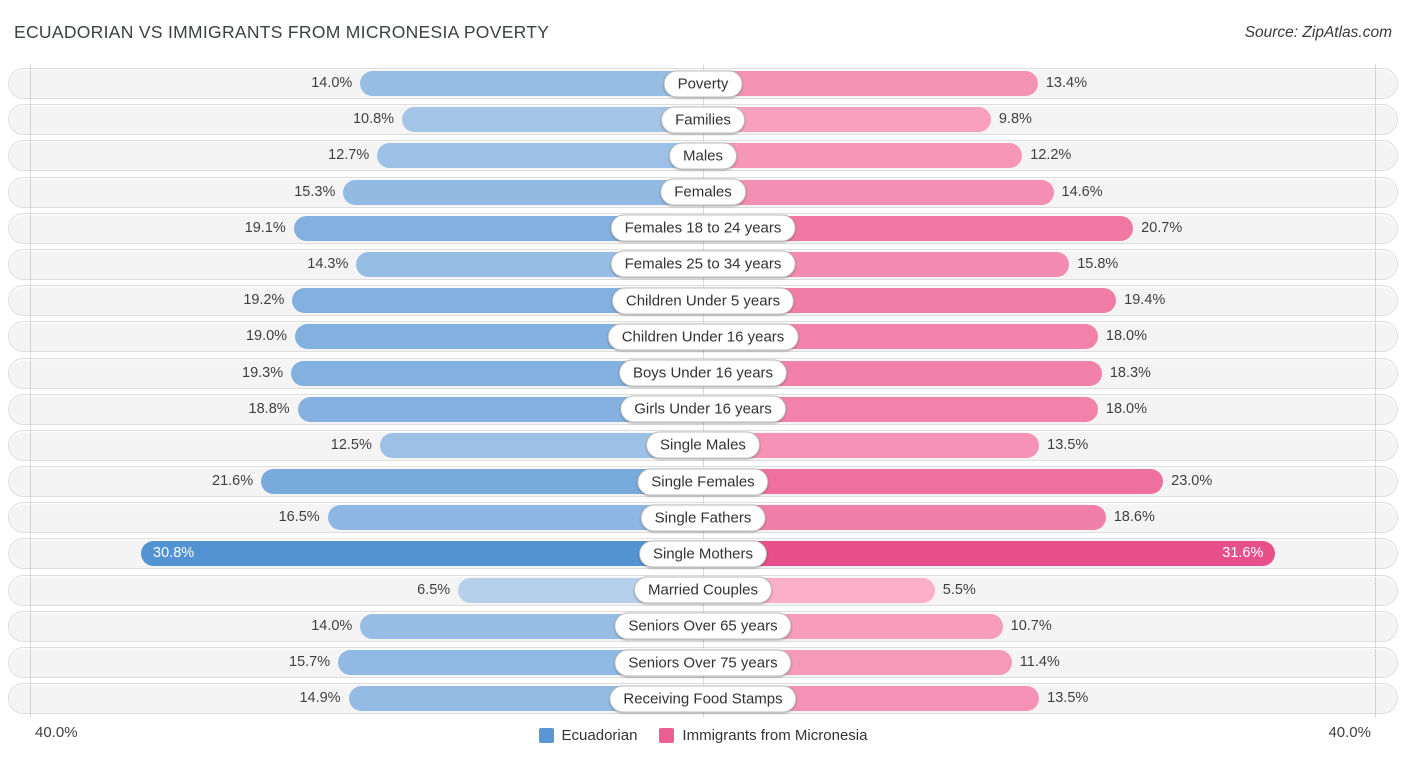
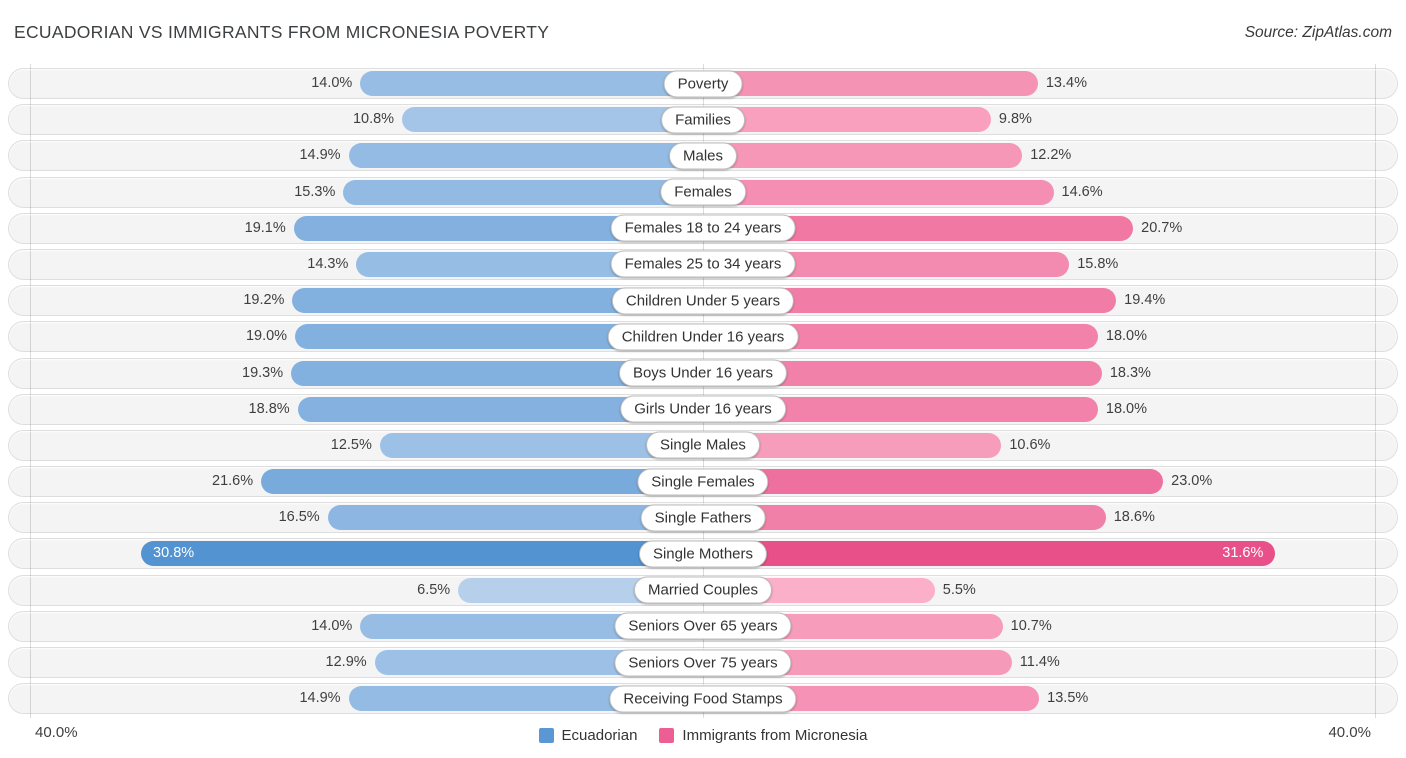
Ecuadorian/Males: 12.7% -> 14.9%
Immigrants from Micronesia/Single Males: 13.5% -> 10.6%
Ecuadorian/Seniors Over 75 years: 15.7% -> 12.9%
